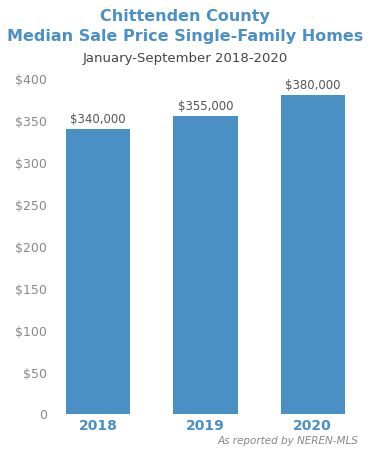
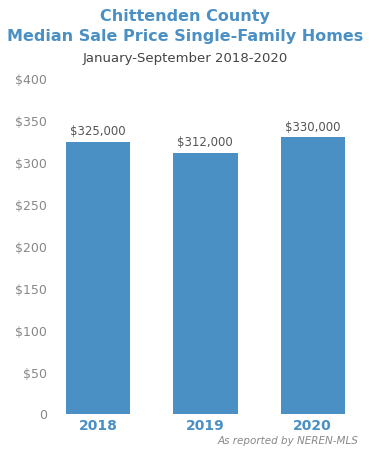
2018: $340,000 -> $325,000
2019: $355,000 -> $312,000
2020: $380,000 -> $330,000
